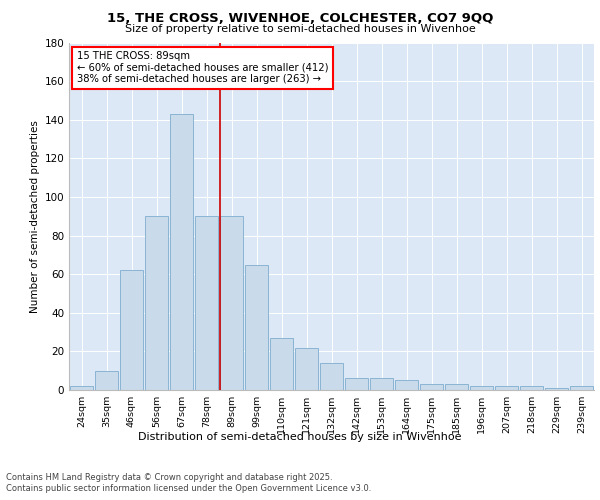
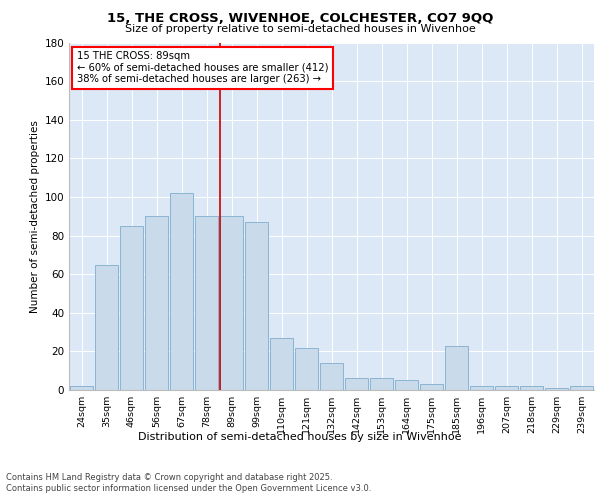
35sqm: 10 -> 65
46sqm: 62 -> 85
67sqm: 143 -> 102
99sqm: 65 -> 87
185sqm: 3 -> 23
